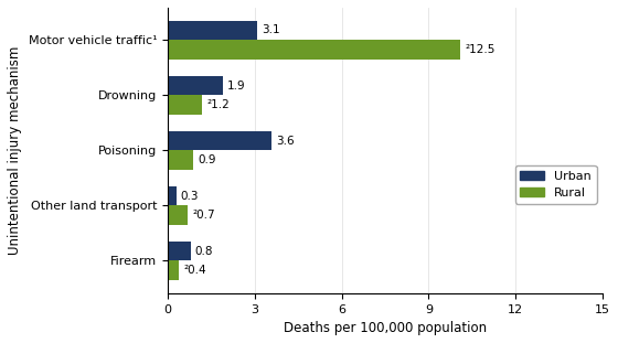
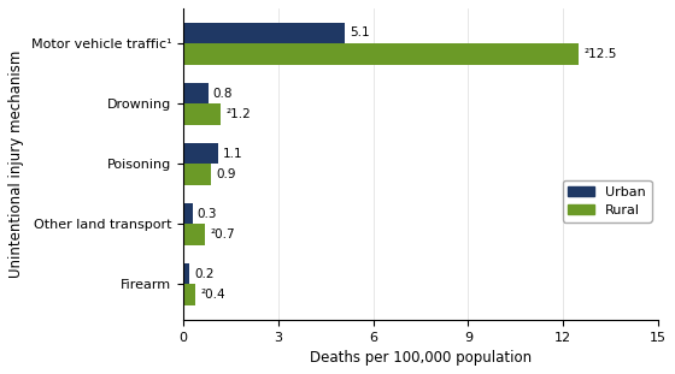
Urban/Motor vehicle traffic¹: 3.1 -> 5.1
Rural/Motor vehicle traffic¹: 10.1 -> 12.5
Urban/Drowning: 1.9 -> 0.8
Urban/Poisoning: 3.6 -> 1.1
Urban/Firearm: 0.8 -> 0.2
